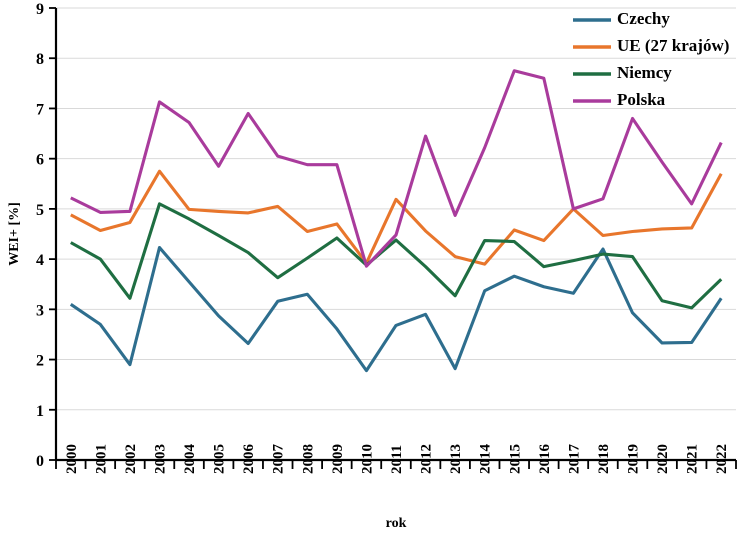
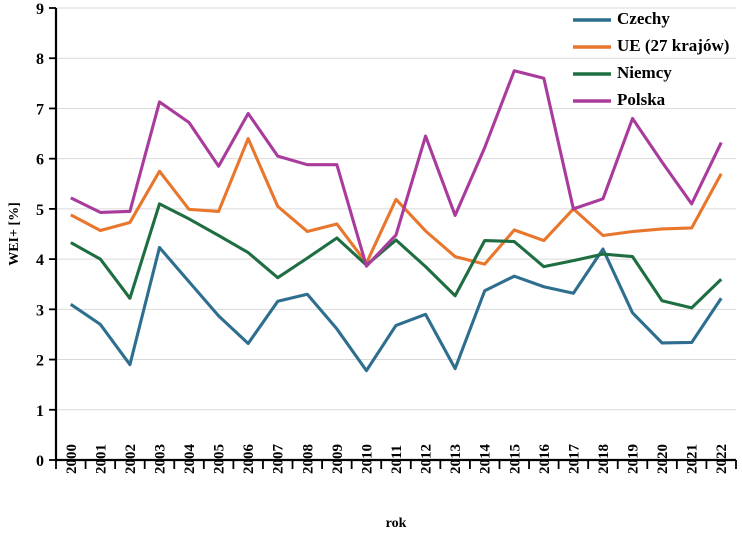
UE (27 krajów)/2006: 4.9 -> 6.4
